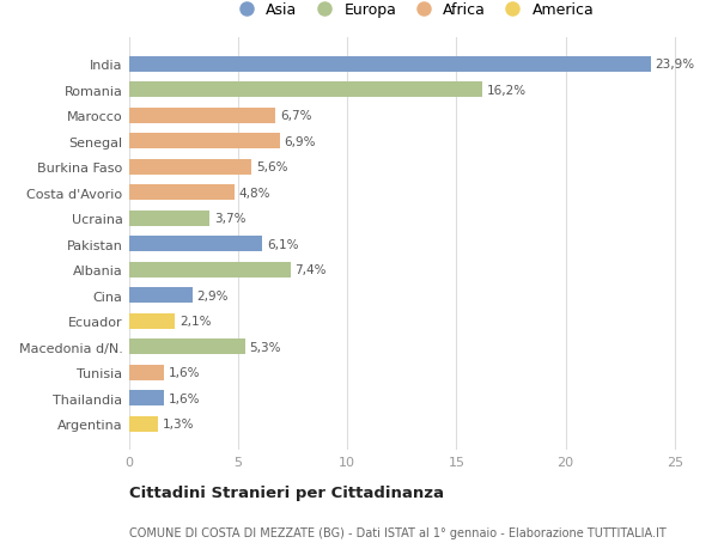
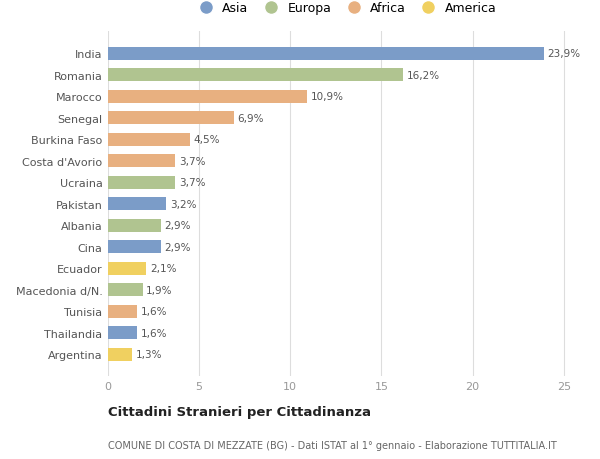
Marocco: 6,7% -> 10,9%
Burkina Faso: 5,6% -> 4,5%
Costa d'Avorio: 4,8% -> 3,7%
Pakistan: 6,1% -> 3,2%
Albania: 7,4% -> 2,9%
Macedonia d/N.: 5,3% -> 1,9%
